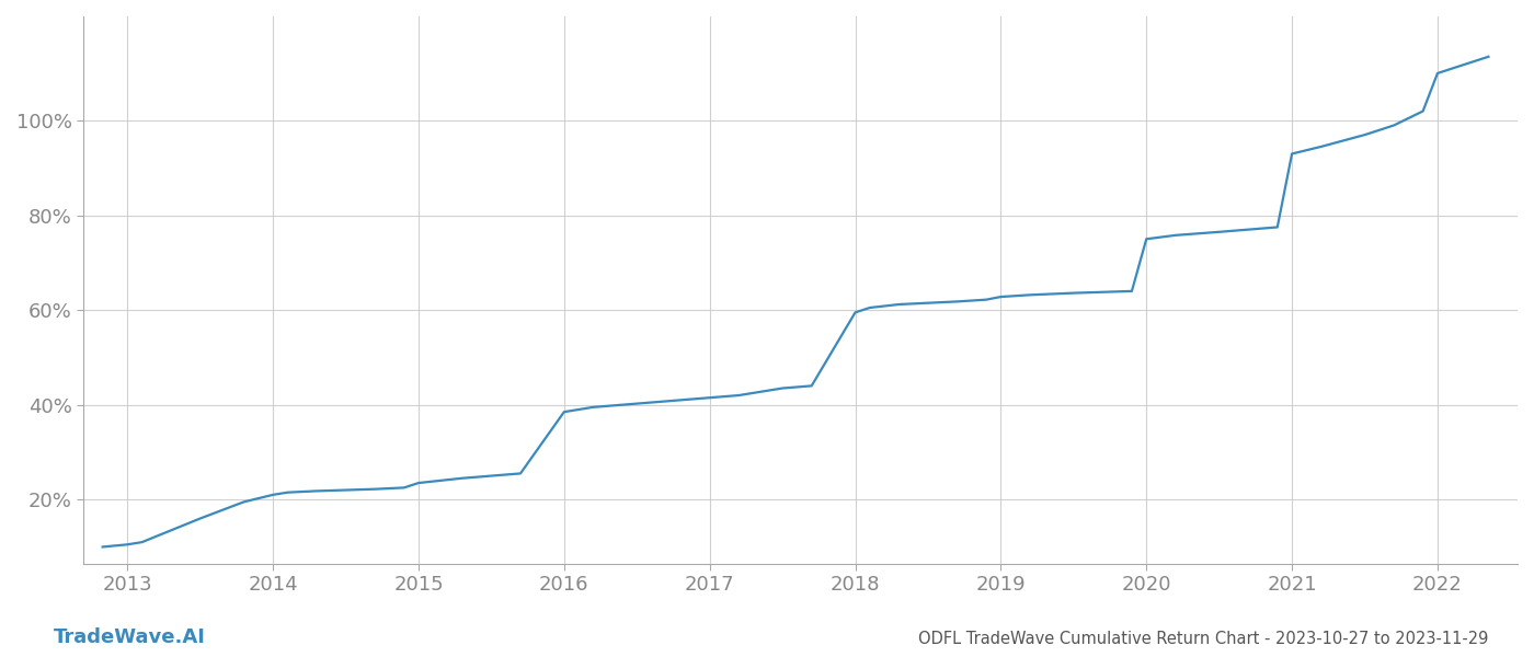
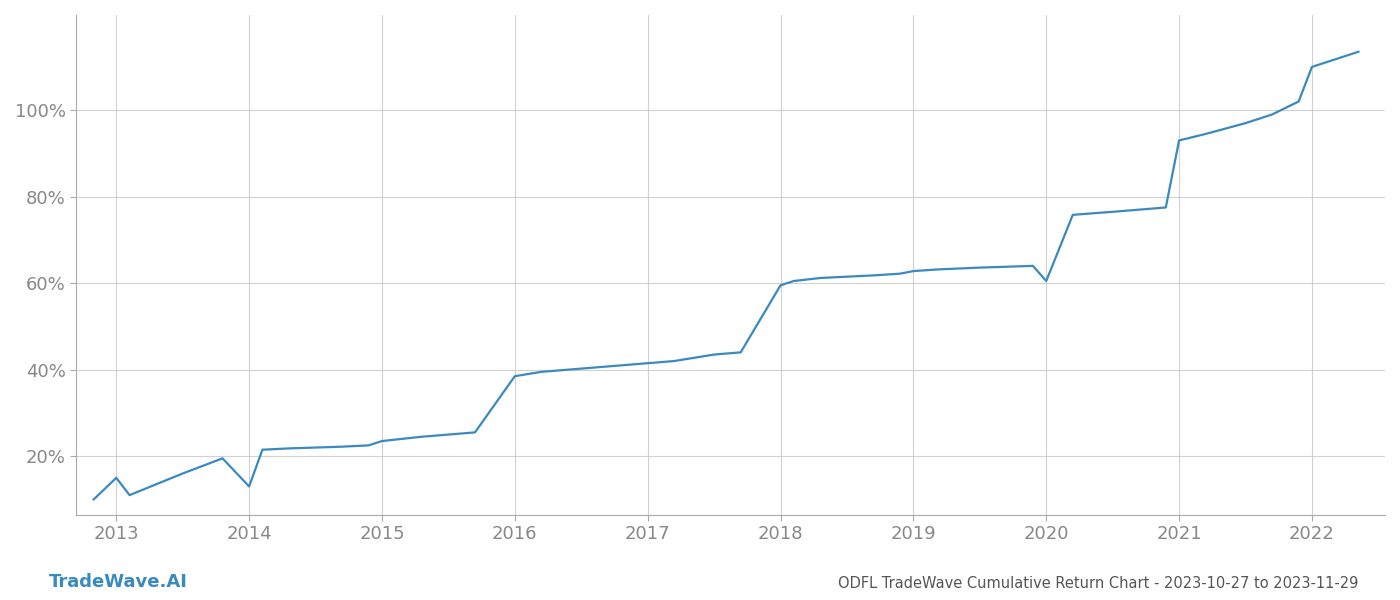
2013: 10.5% -> 15.0%
2014: 21.0% -> 13.0%
2020: 75.0% -> 60.5%
